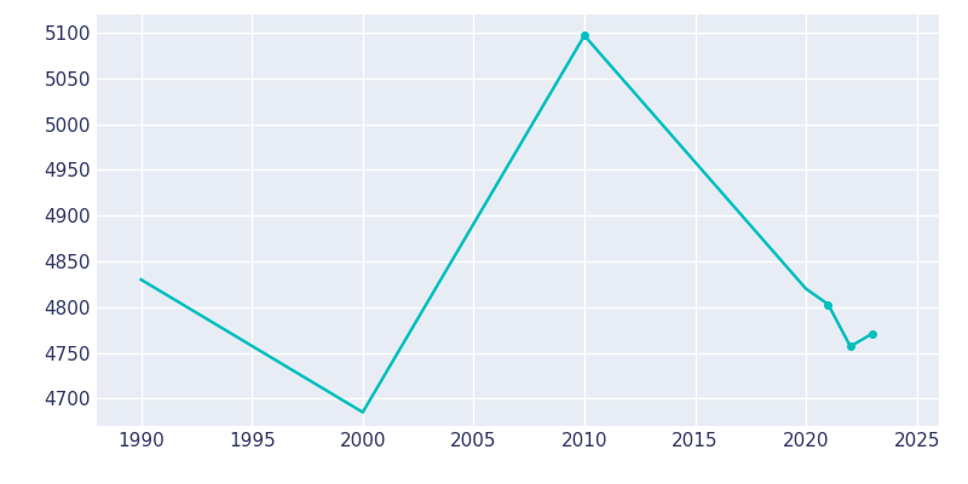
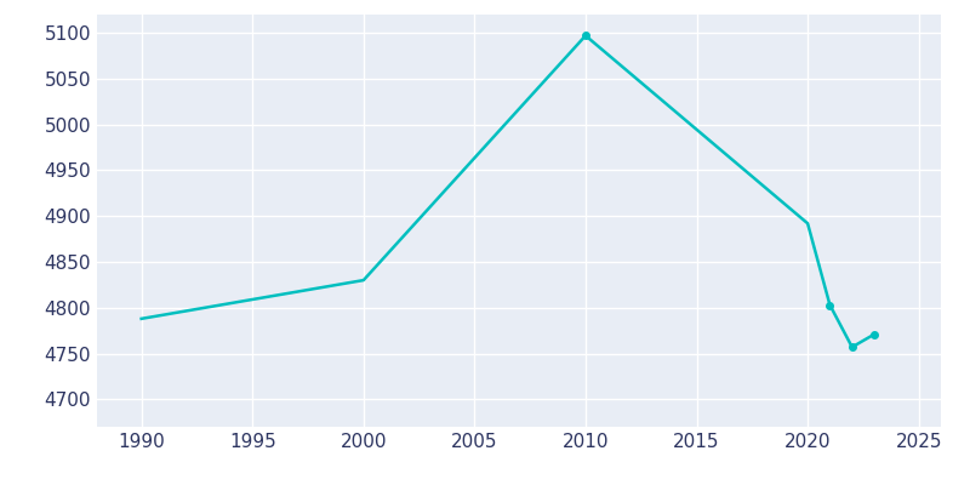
1990: 4830 -> 4788
2000: 4685 -> 4830
2020: 4820 -> 4892
